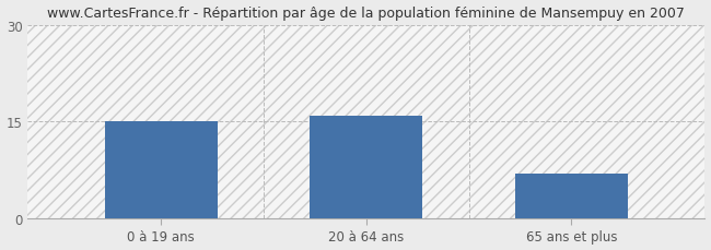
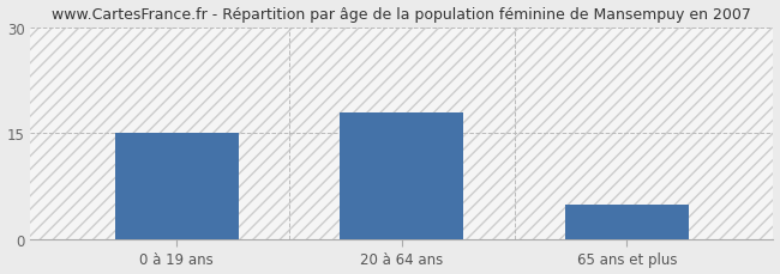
20 à 64 ans: 16 -> 18
65 ans et plus: 7 -> 5
